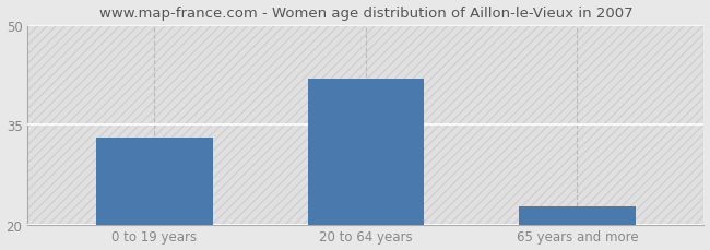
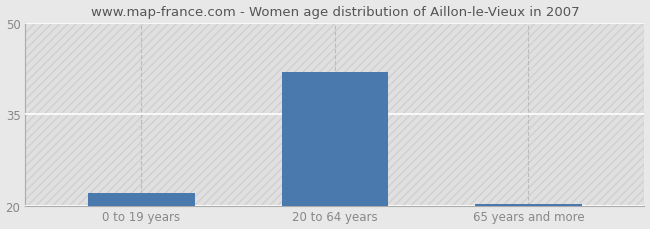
0 to 19 years: 33.0 -> 22.0
65 years and more: 22.8 -> 20.2
